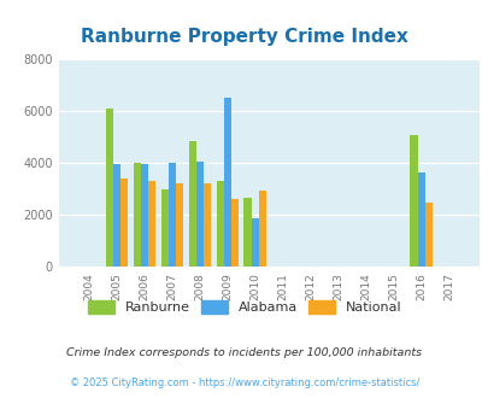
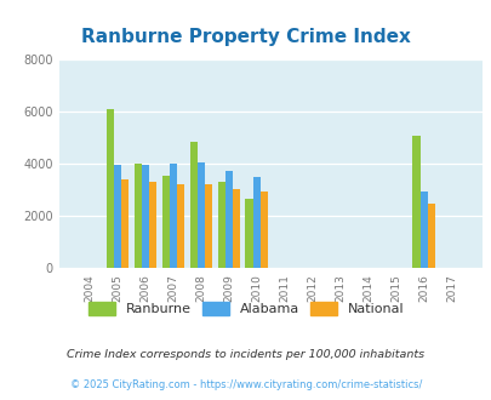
Ranburne/2007: 3000 -> 3550
Alabama/2009: 6550 -> 3750
National/2009: 2600 -> 3050
Alabama/2010: 1850 -> 3500
Alabama/2016: 3650 -> 2950
